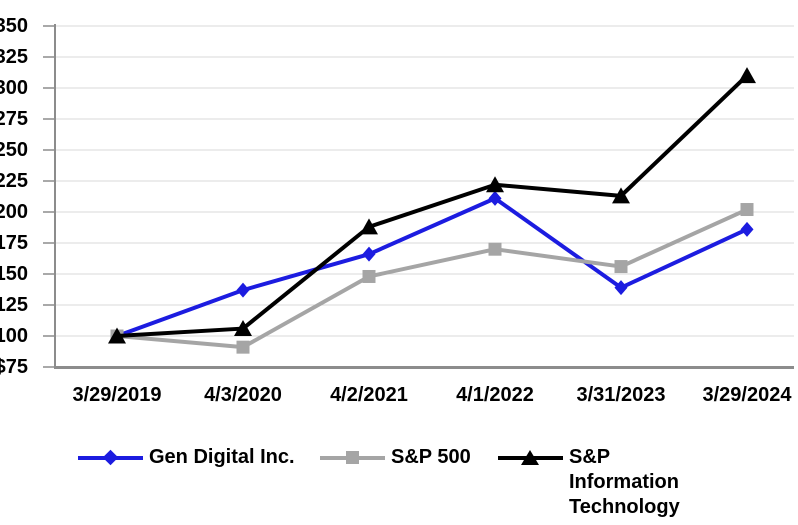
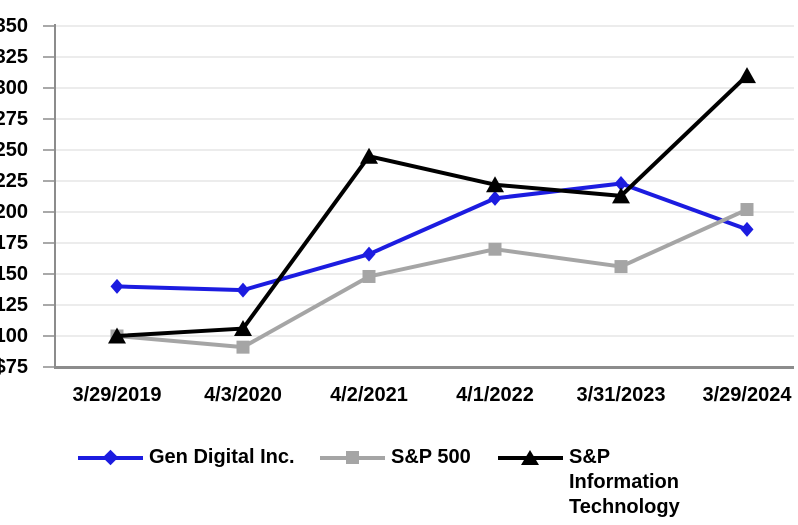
Gen Digital Inc./3/29/2019: $100 -> $140
S&P Information Technology/4/2/2021: $188 -> $245
Gen Digital Inc./3/31/2023: $139 -> $223
